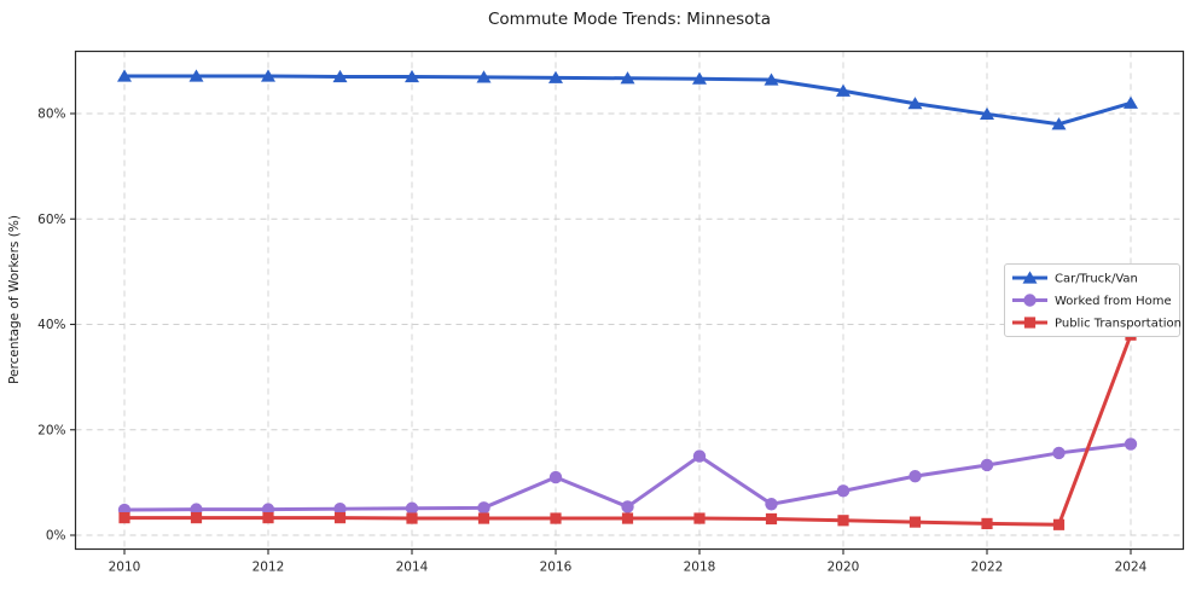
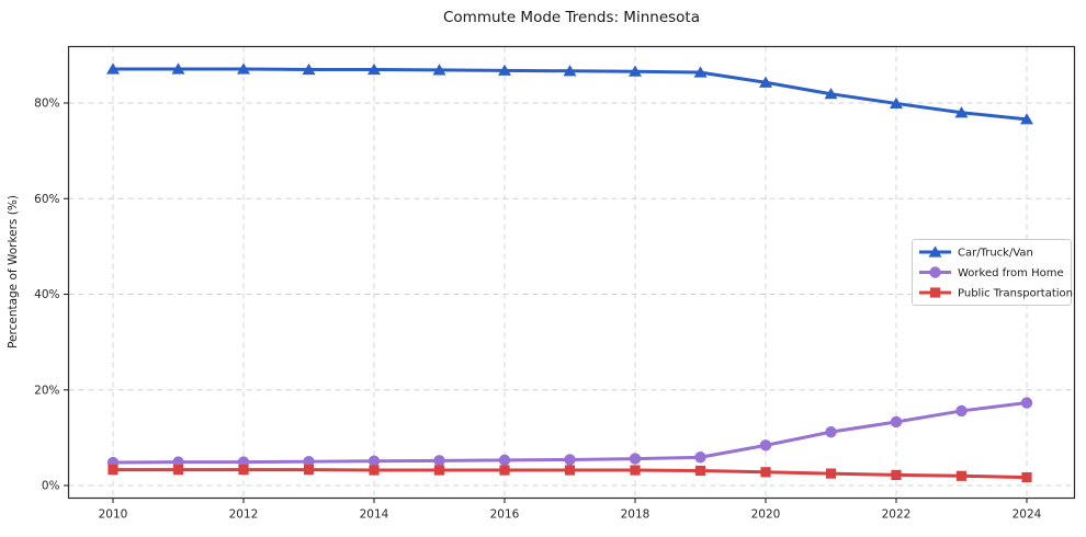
Worked from Home/2016: 11% -> 5%
Worked from Home/2018: 15% -> 6%
Car/Truck/Van/2024: 82% -> 77%
Public Transportation/2024: 38% -> 2%
